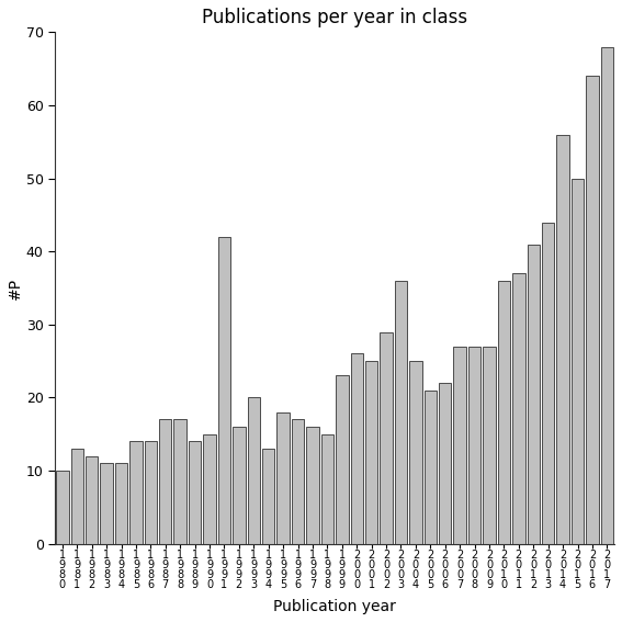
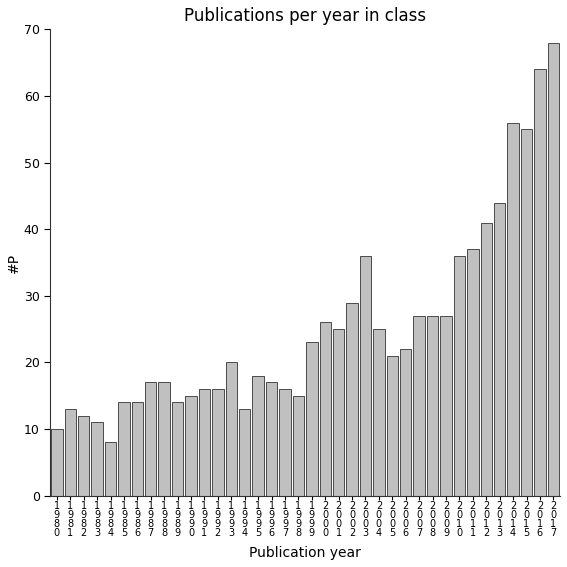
1 9 8 4: 11 -> 8
1 9 9 1: 42 -> 16
2 0 1 5: 50 -> 55
